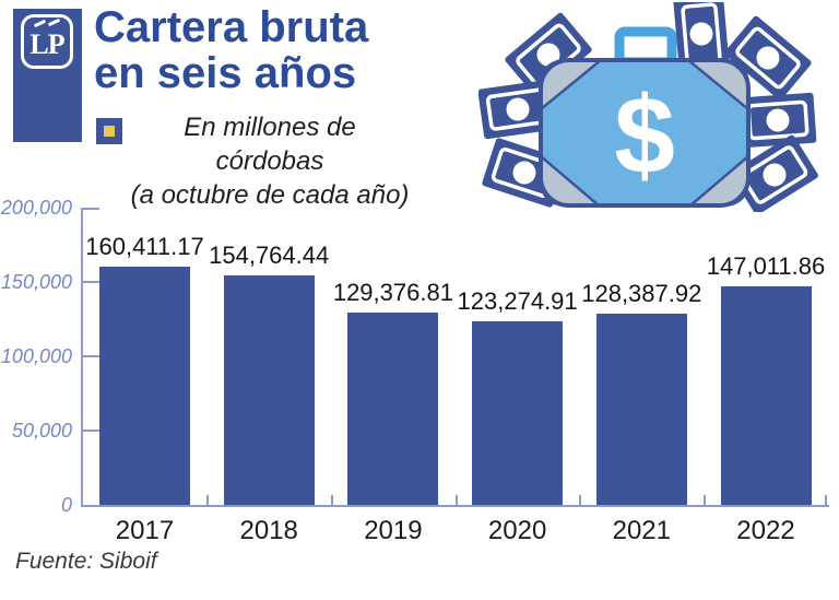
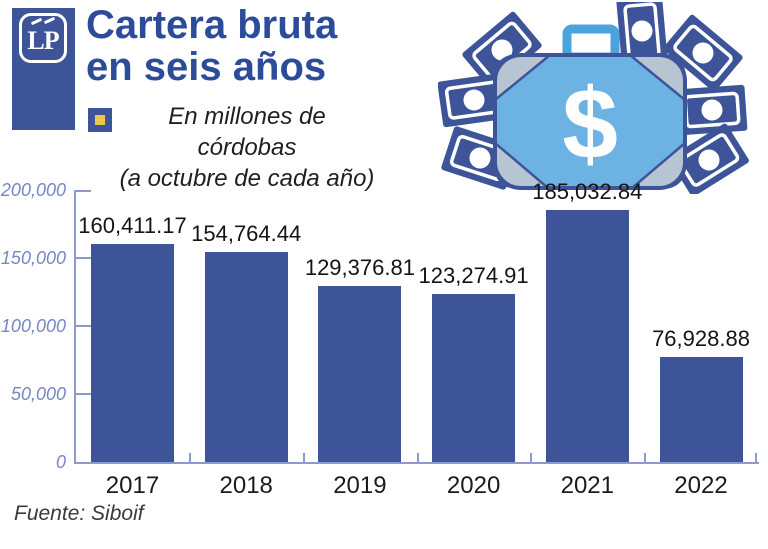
2021: 128,387.92 -> 185,032.84
2022: 147,011.86 -> 76,928.88
